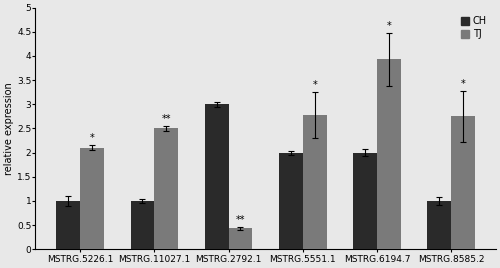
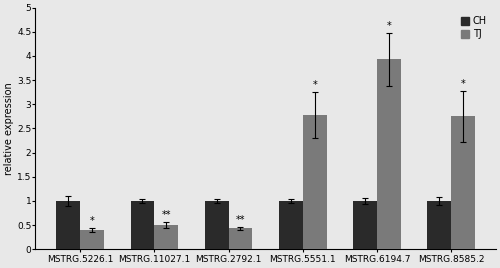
TJ/MSTRG.5226.1: 2.10 -> 0.40
TJ/MSTRG.11027.1: 2.50 -> 0.50
CH/MSTRG.2792.1: 3 -> 1
CH/MSTRG.5551.1: 2 -> 1
CH/MSTRG.6194.7: 2 -> 1
